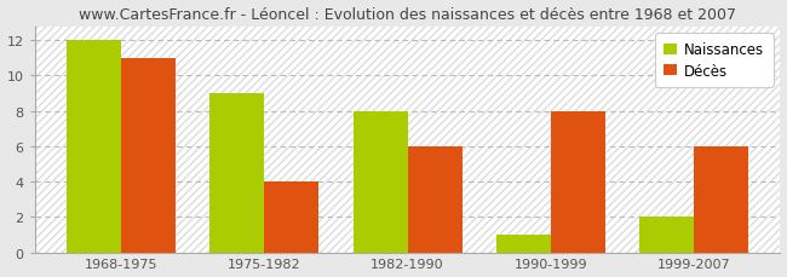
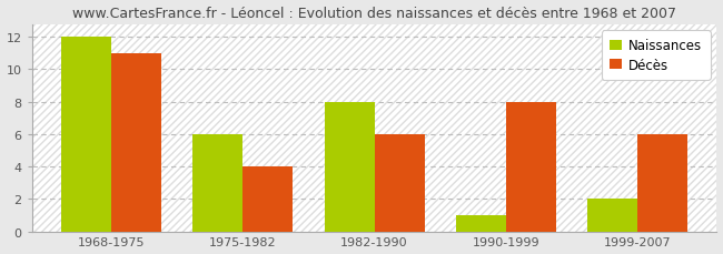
Naissances/1975-1982: 9 -> 6
